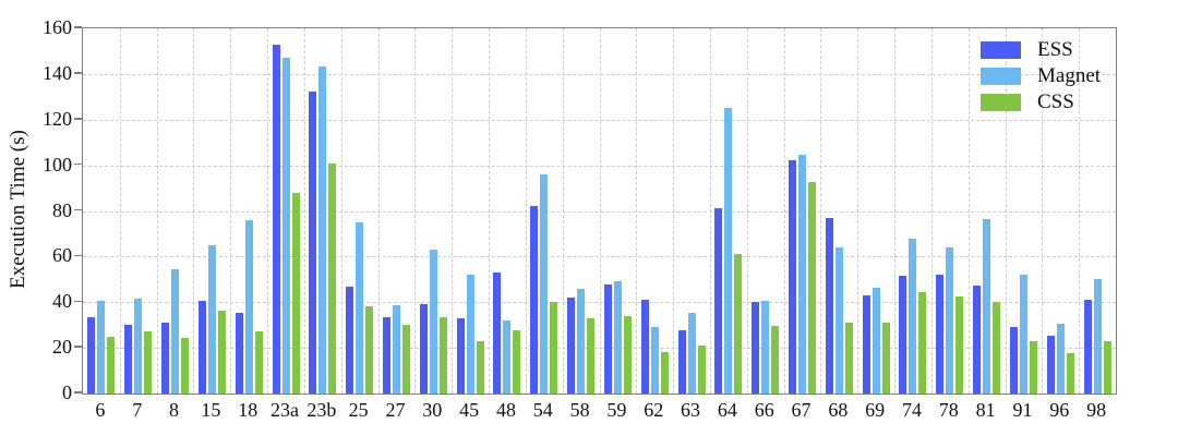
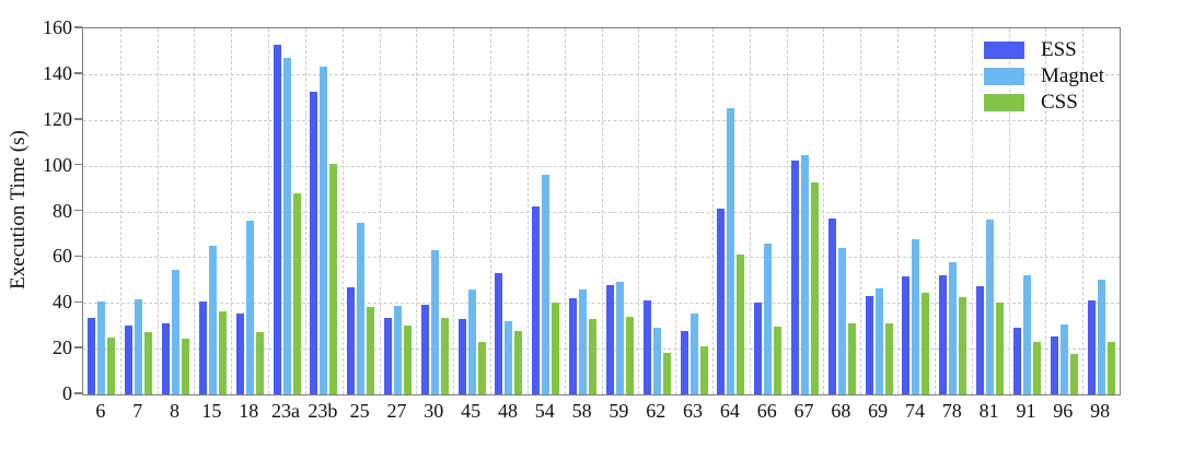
Magnet/45: 52 -> 46
Magnet/66: 40 -> 66
Magnet/78: 64 -> 58
